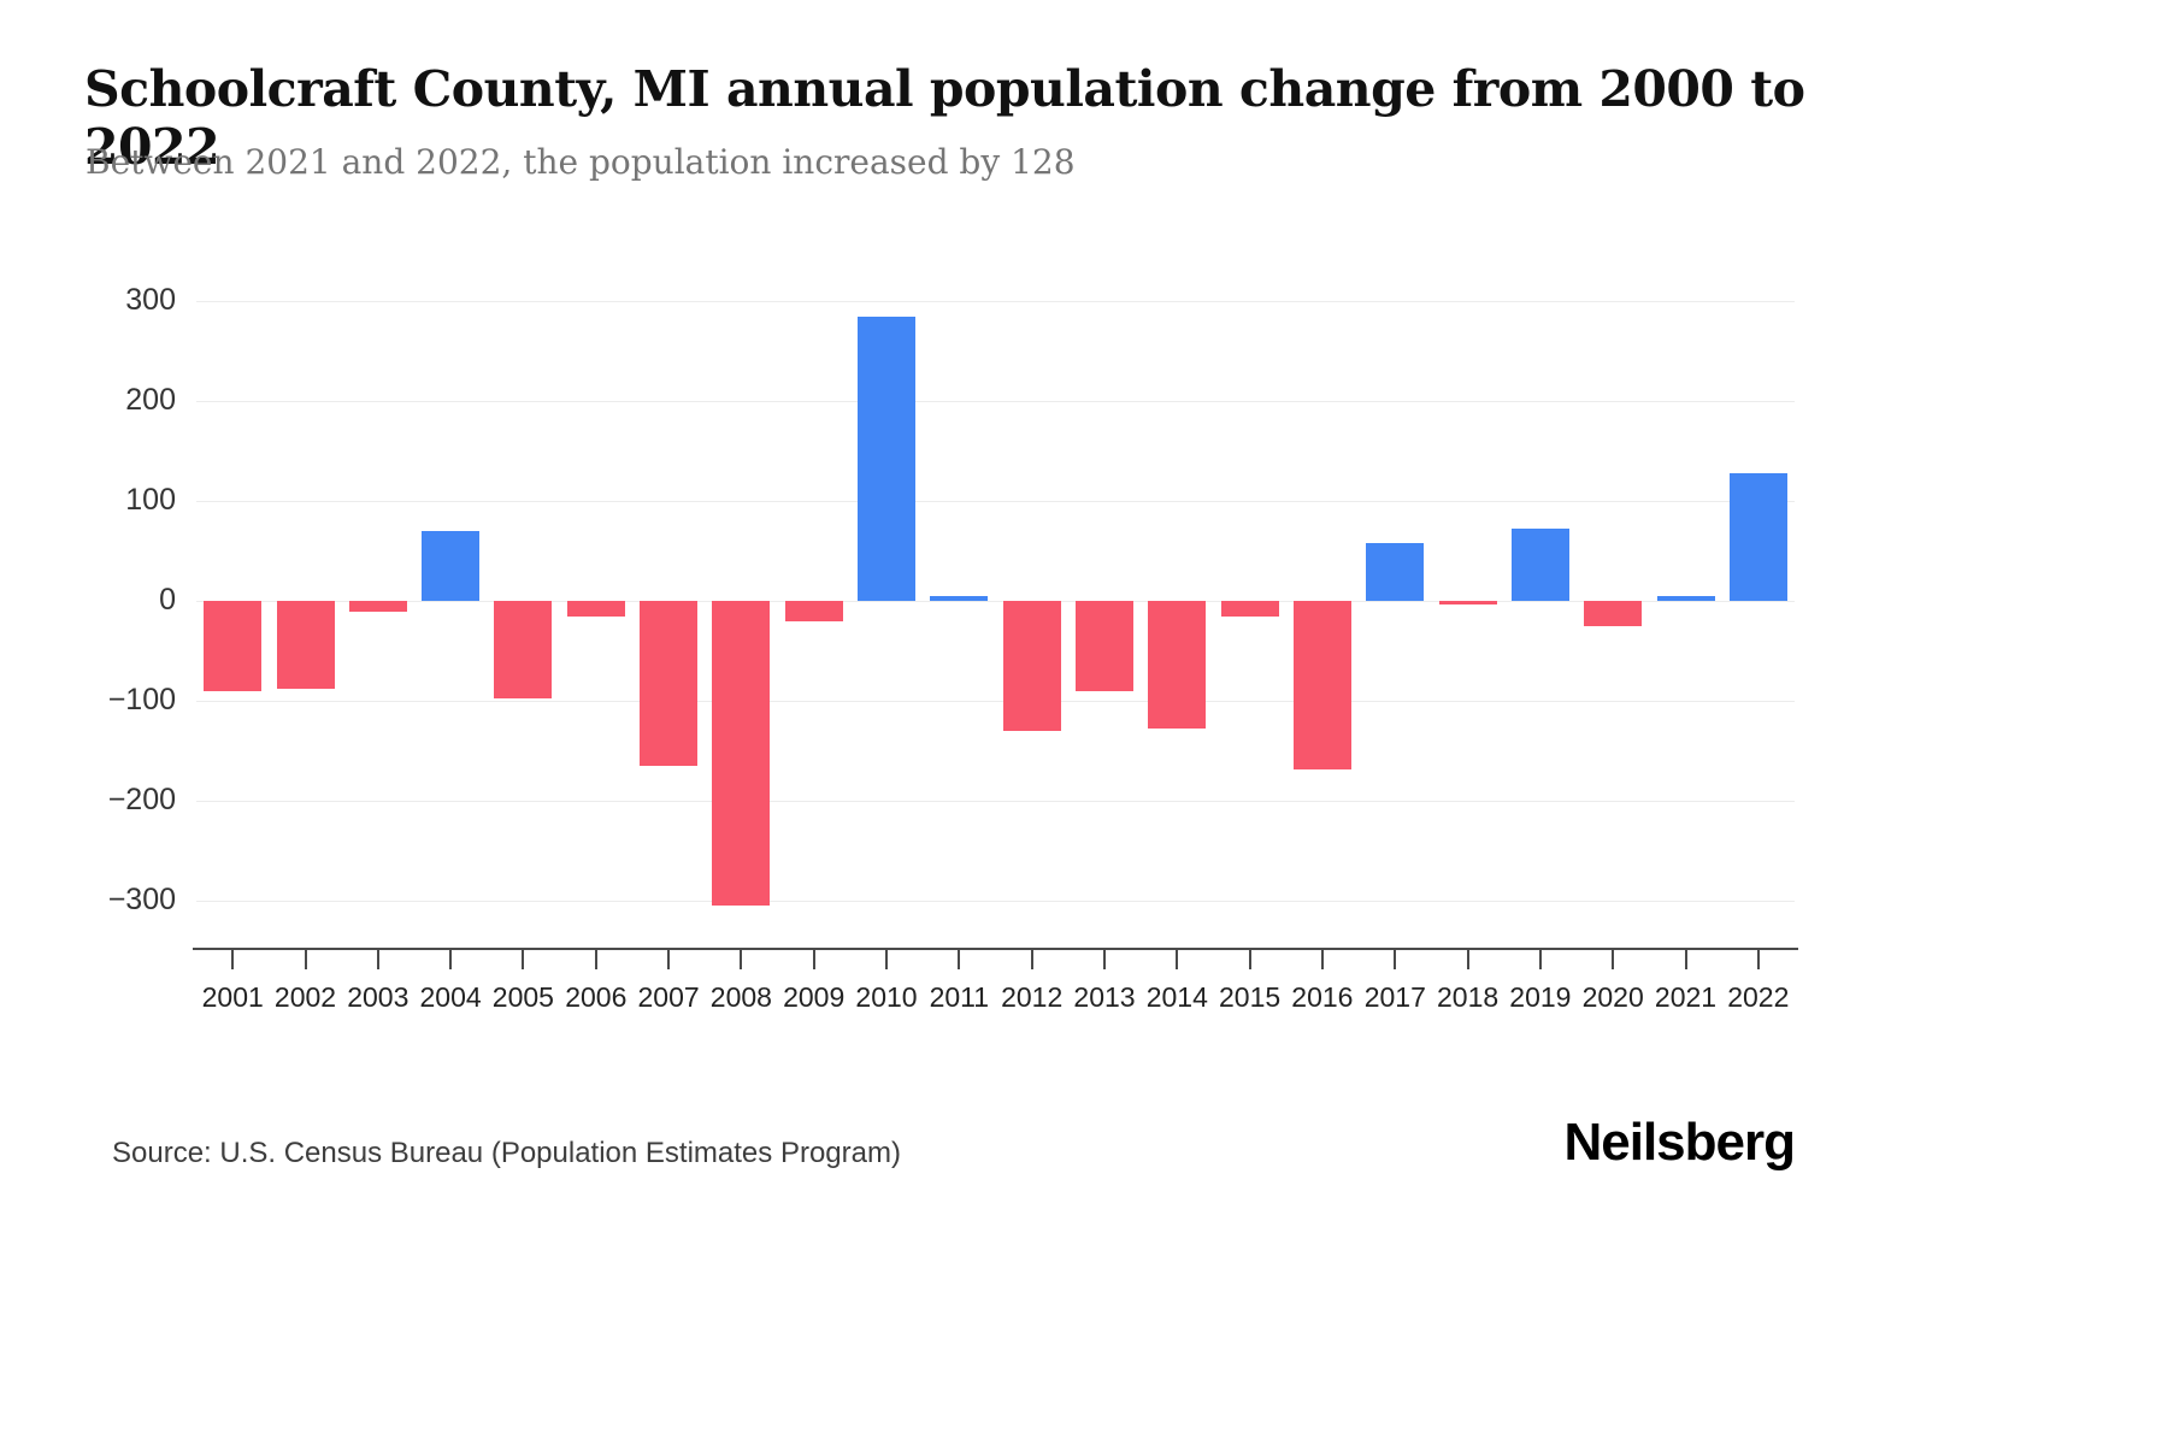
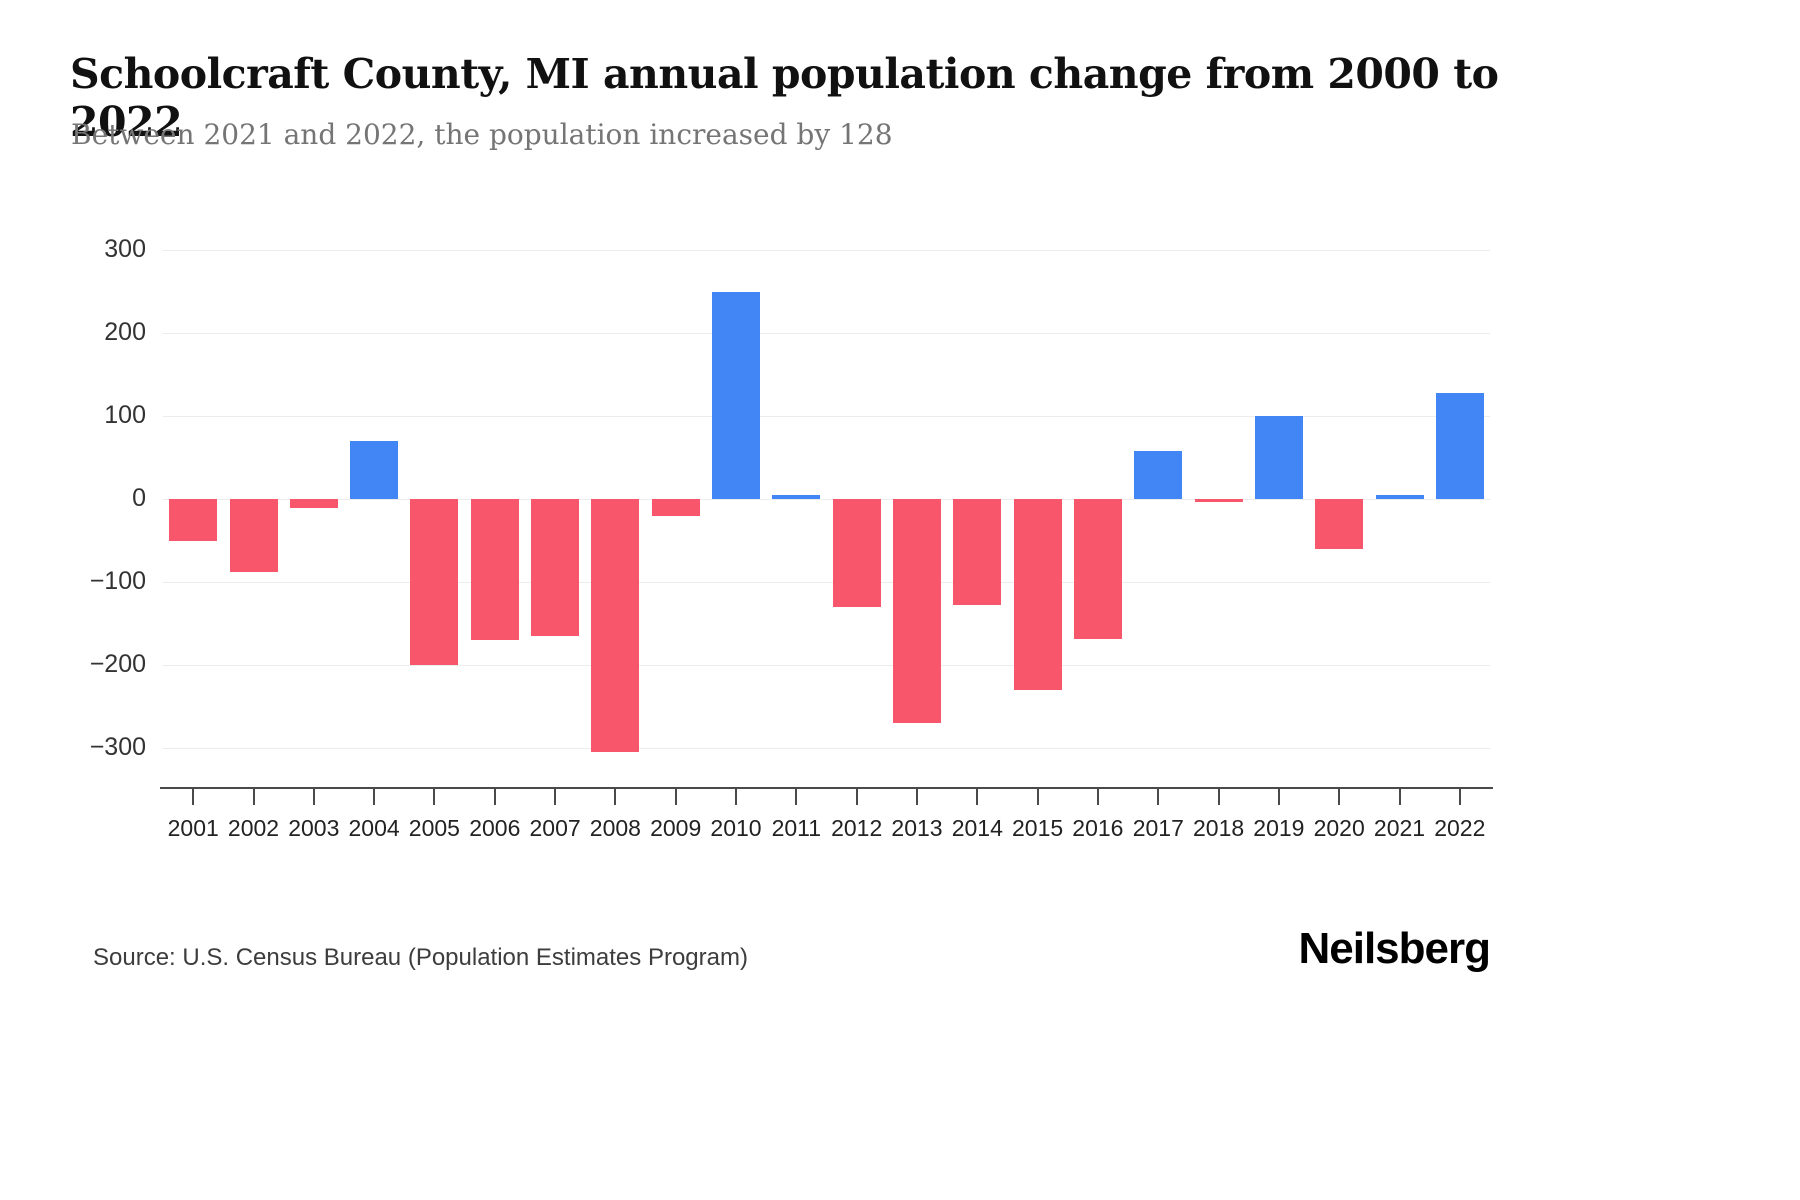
2001: -90 -> -50
2005: -100 -> -200
2006: -20 -> -170
2010: 280 -> 250
2013: -90 -> -270
2015: -20 -> -230
2019: 70 -> 100
2020: -20 -> -60
